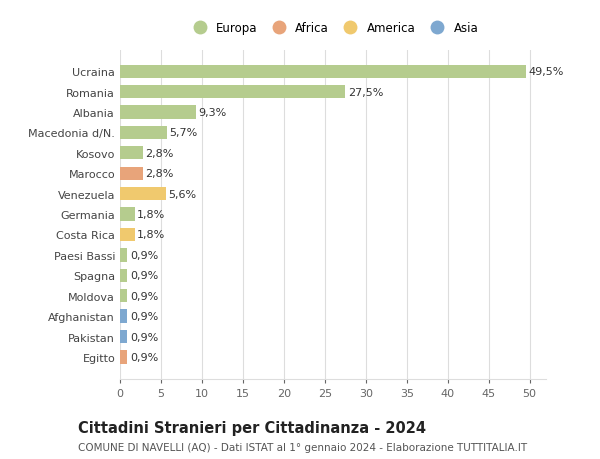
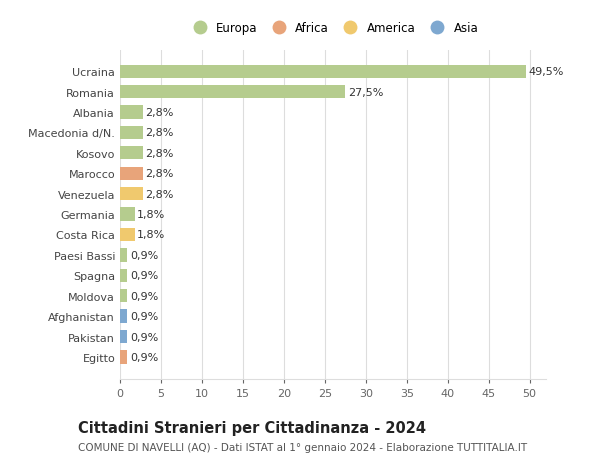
Albania: 9,3% -> 2,8%
Macedonia d/N.: 5,7% -> 2,8%
Venezuela: 5,6% -> 2,8%
